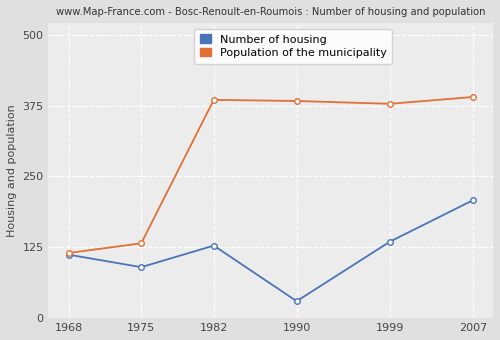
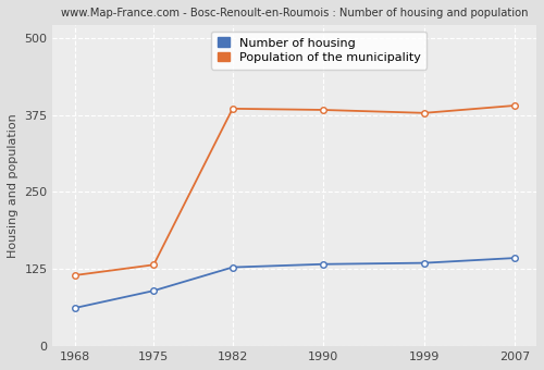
Number of housing/1968: 112 -> 62
Number of housing/1990: 30 -> 133
Number of housing/2007: 208 -> 143
